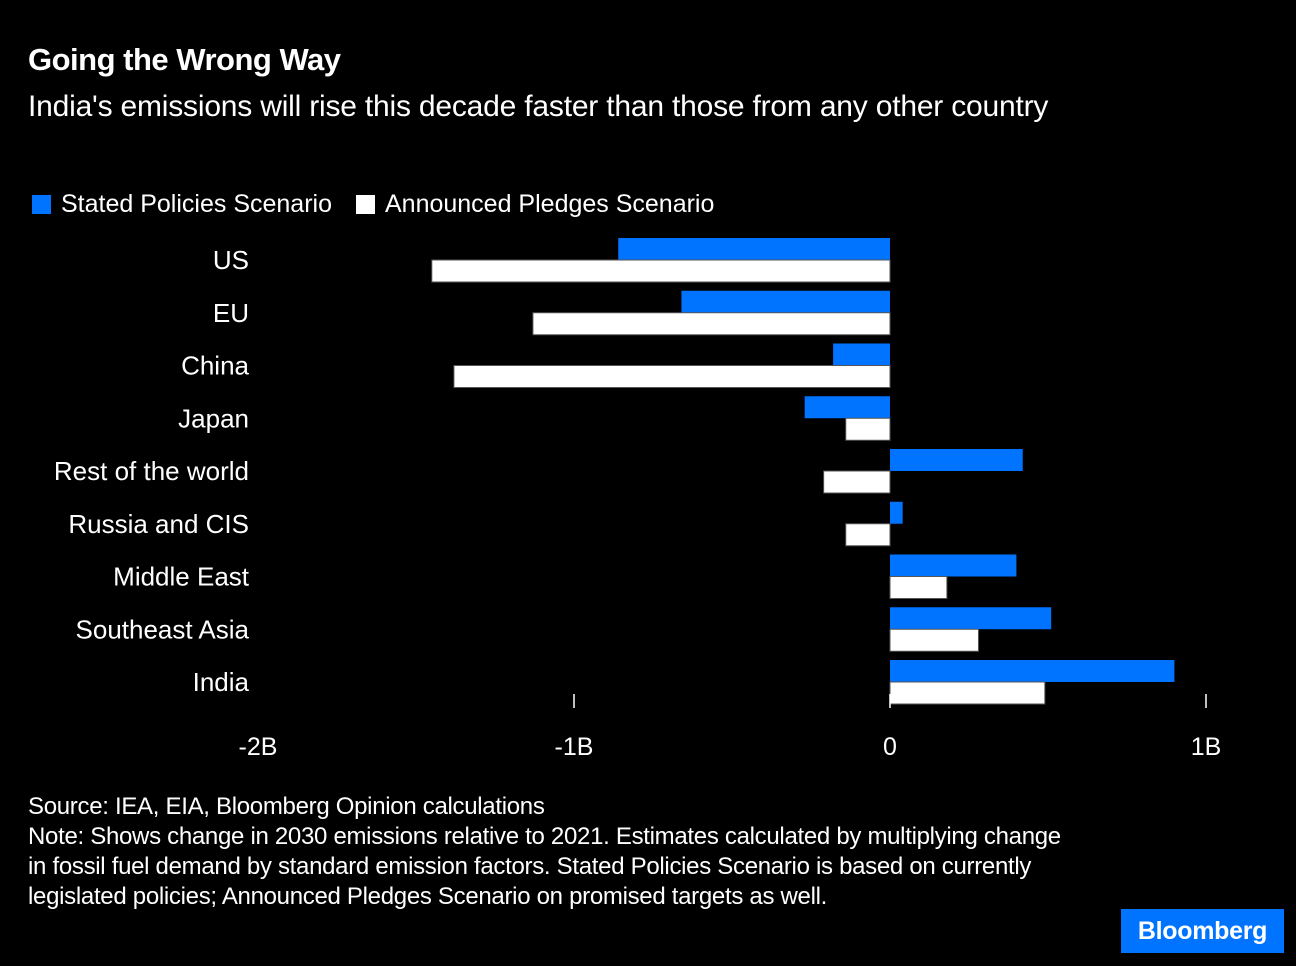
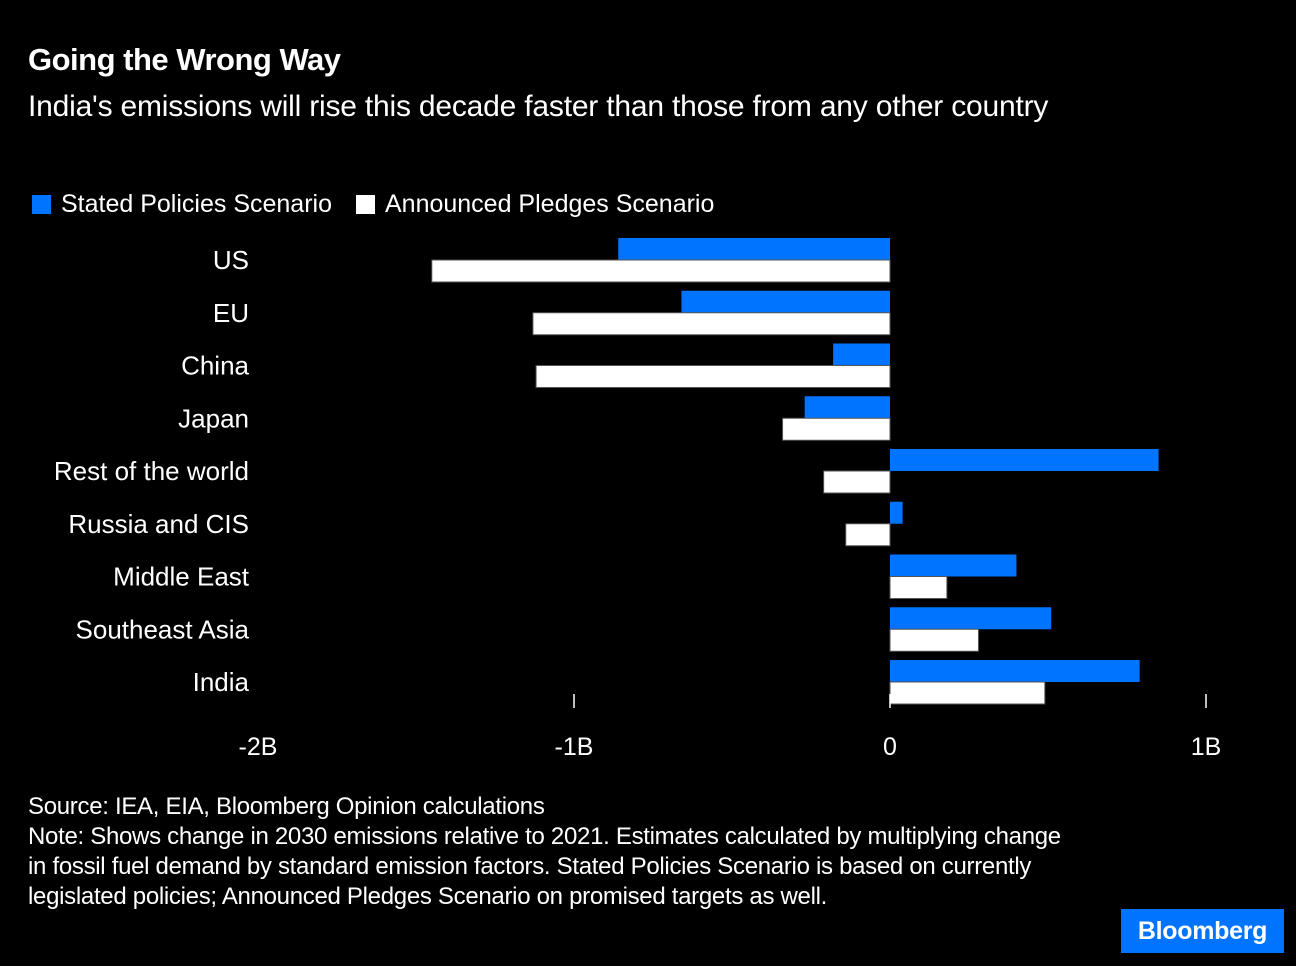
Announced Pledges Scenario/China: -1.38B -> -1.12B
Announced Pledges Scenario/Japan: -0.14B -> -0.34B
Stated Policies Scenario/Rest of the world: 0.42B -> 0.85B
Stated Policies Scenario/India: 0.90B -> 0.79B
